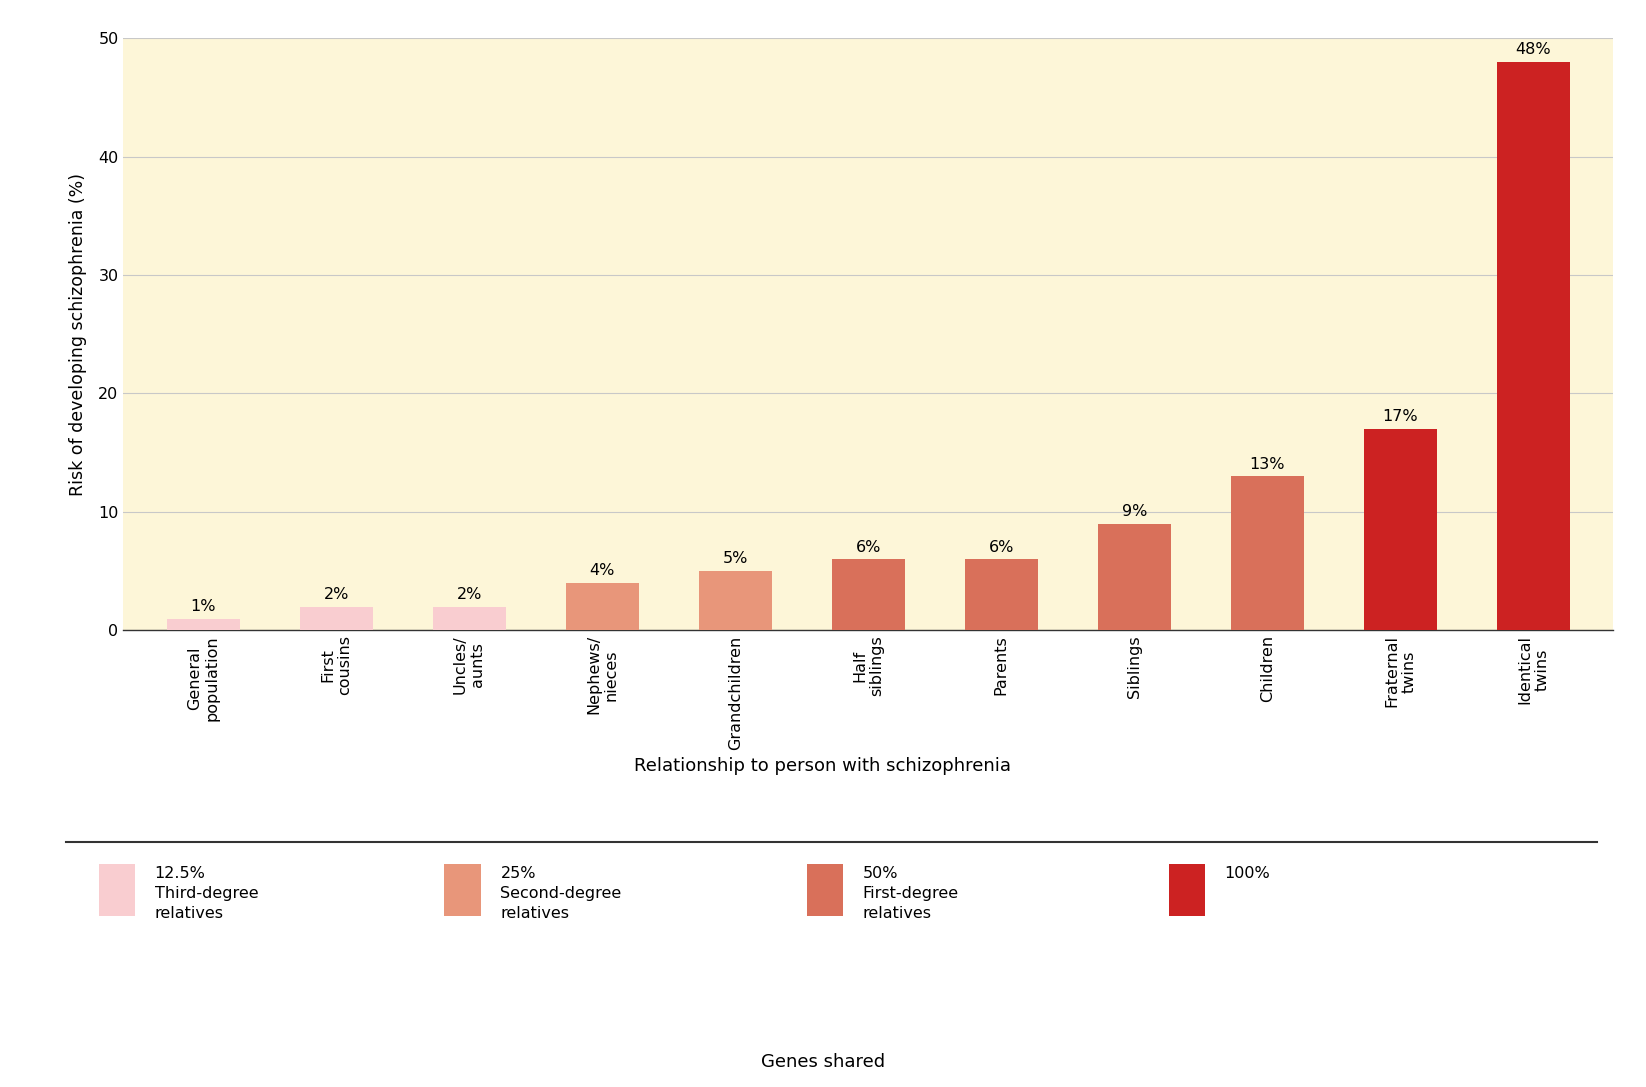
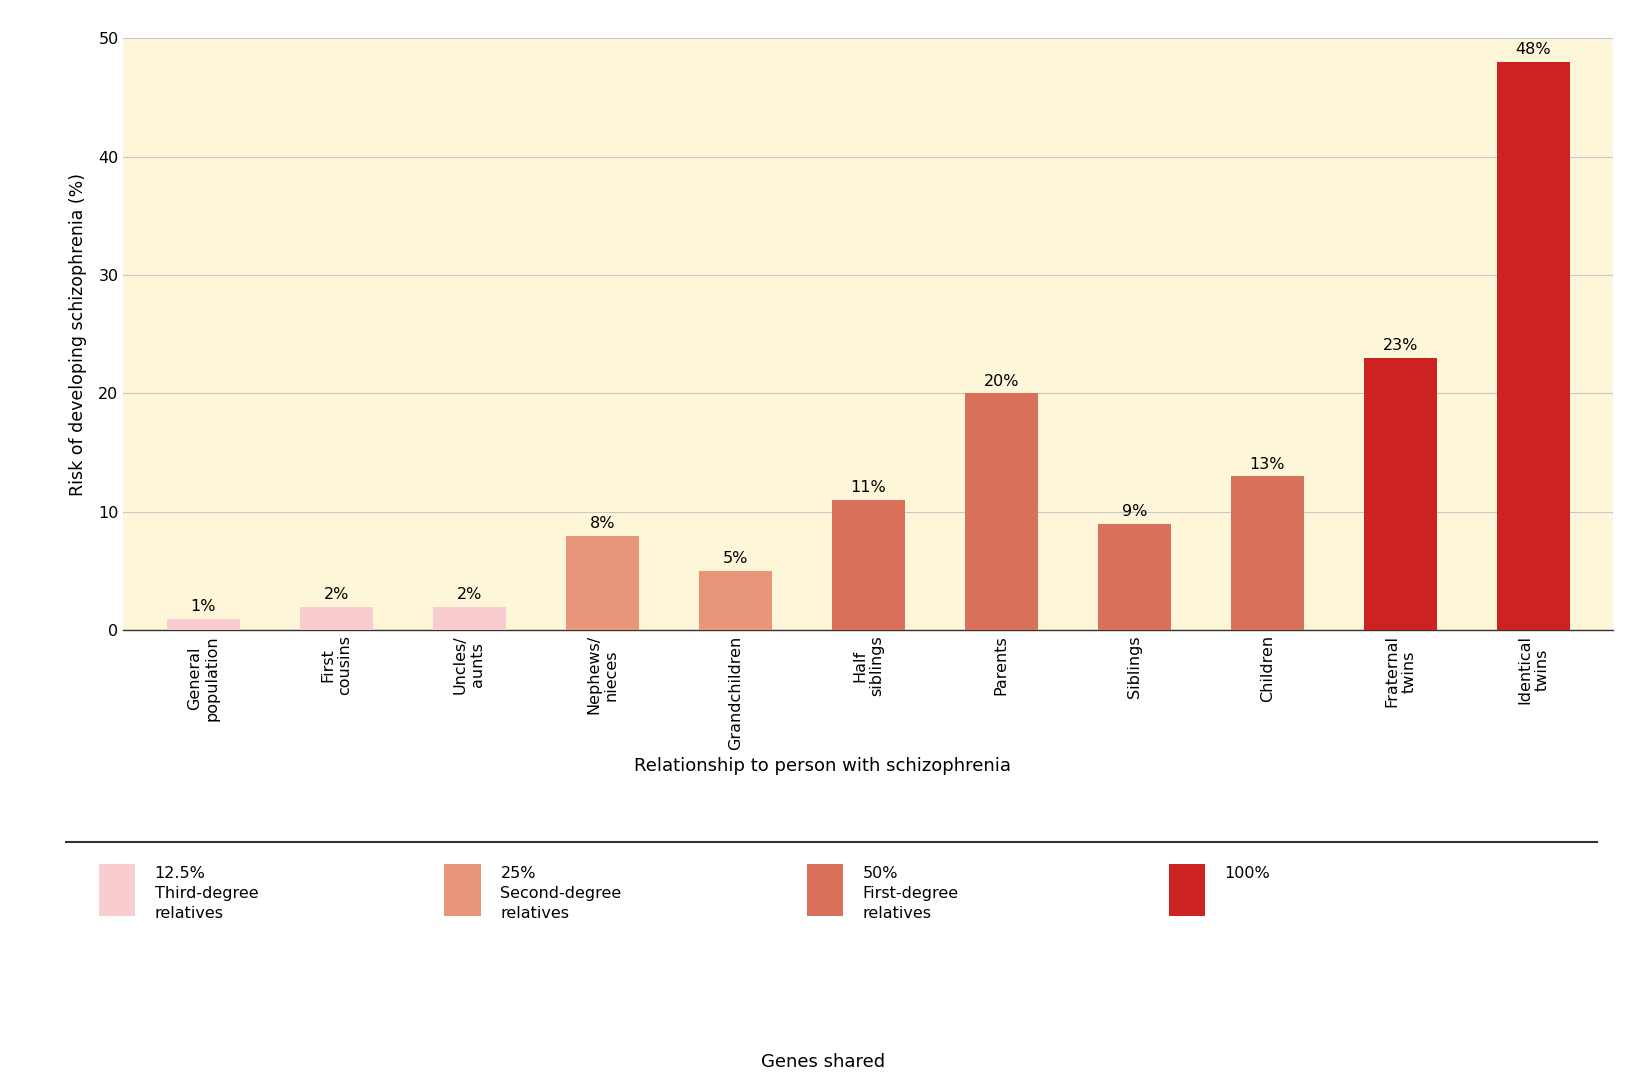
Nephews/ nieces: 4% -> 8%
Half siblings: 6% -> 11%
Parents: 6% -> 20%
Fraternal twins: 17% -> 23%
